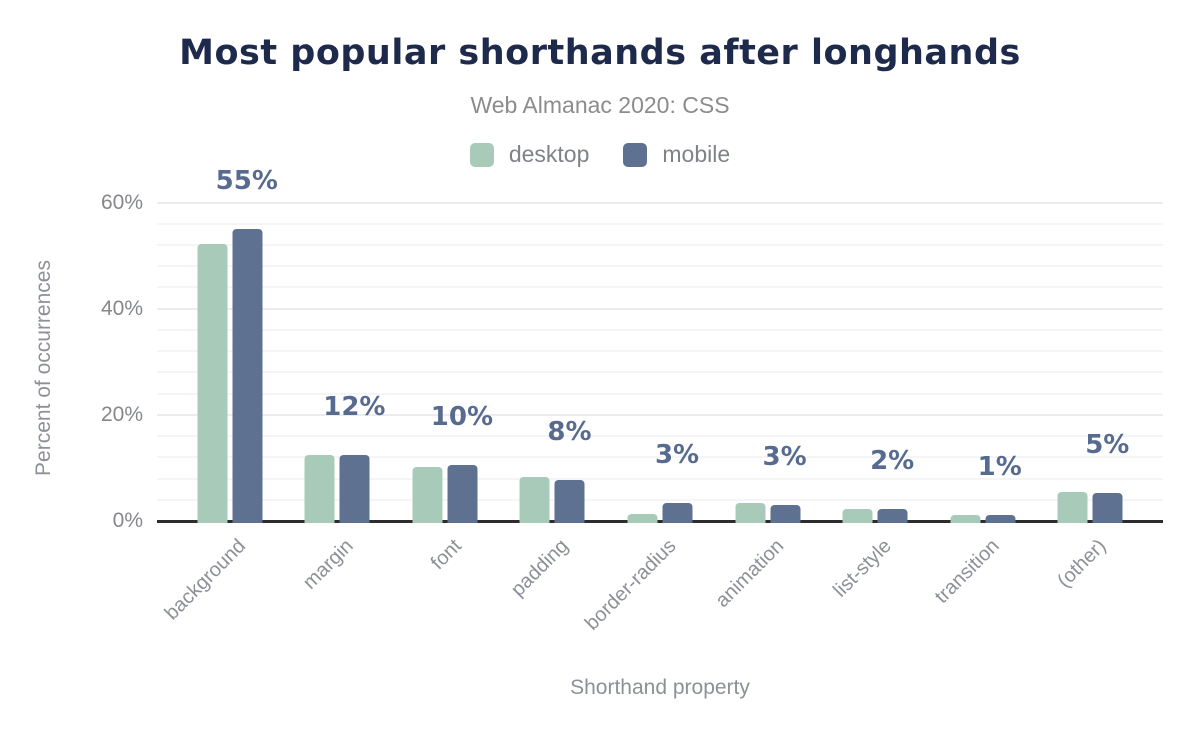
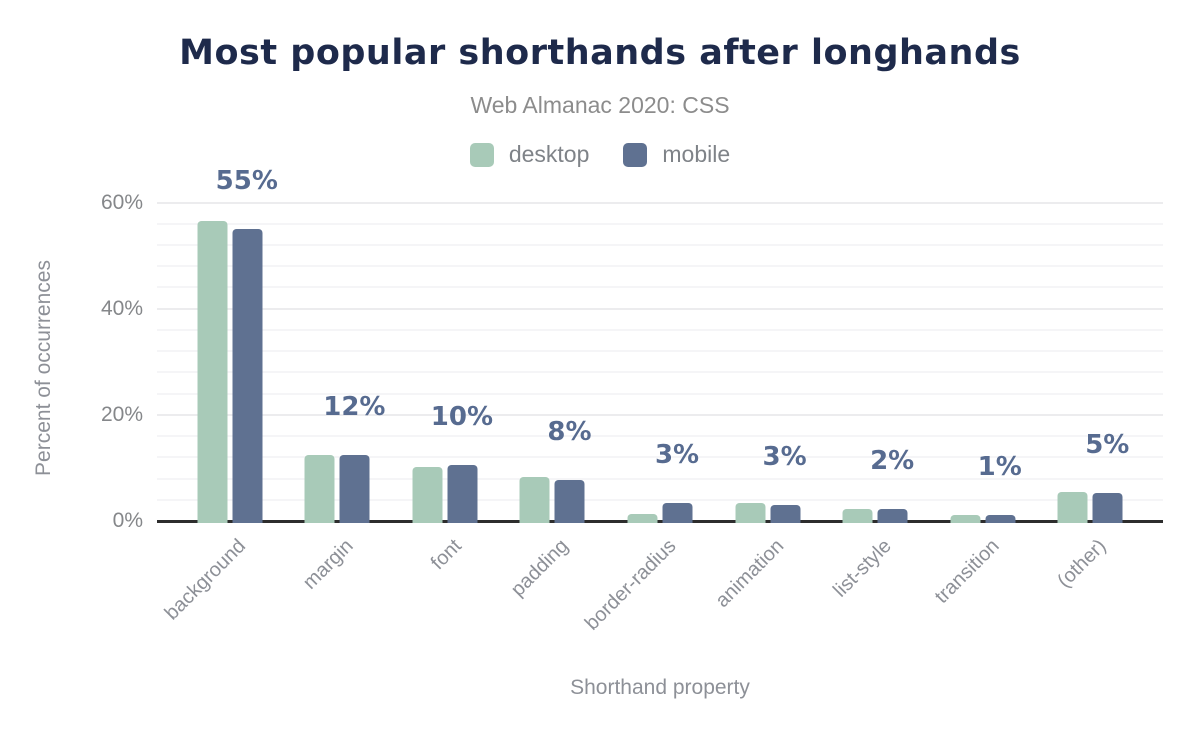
desktop/background: 52% -> 56%
